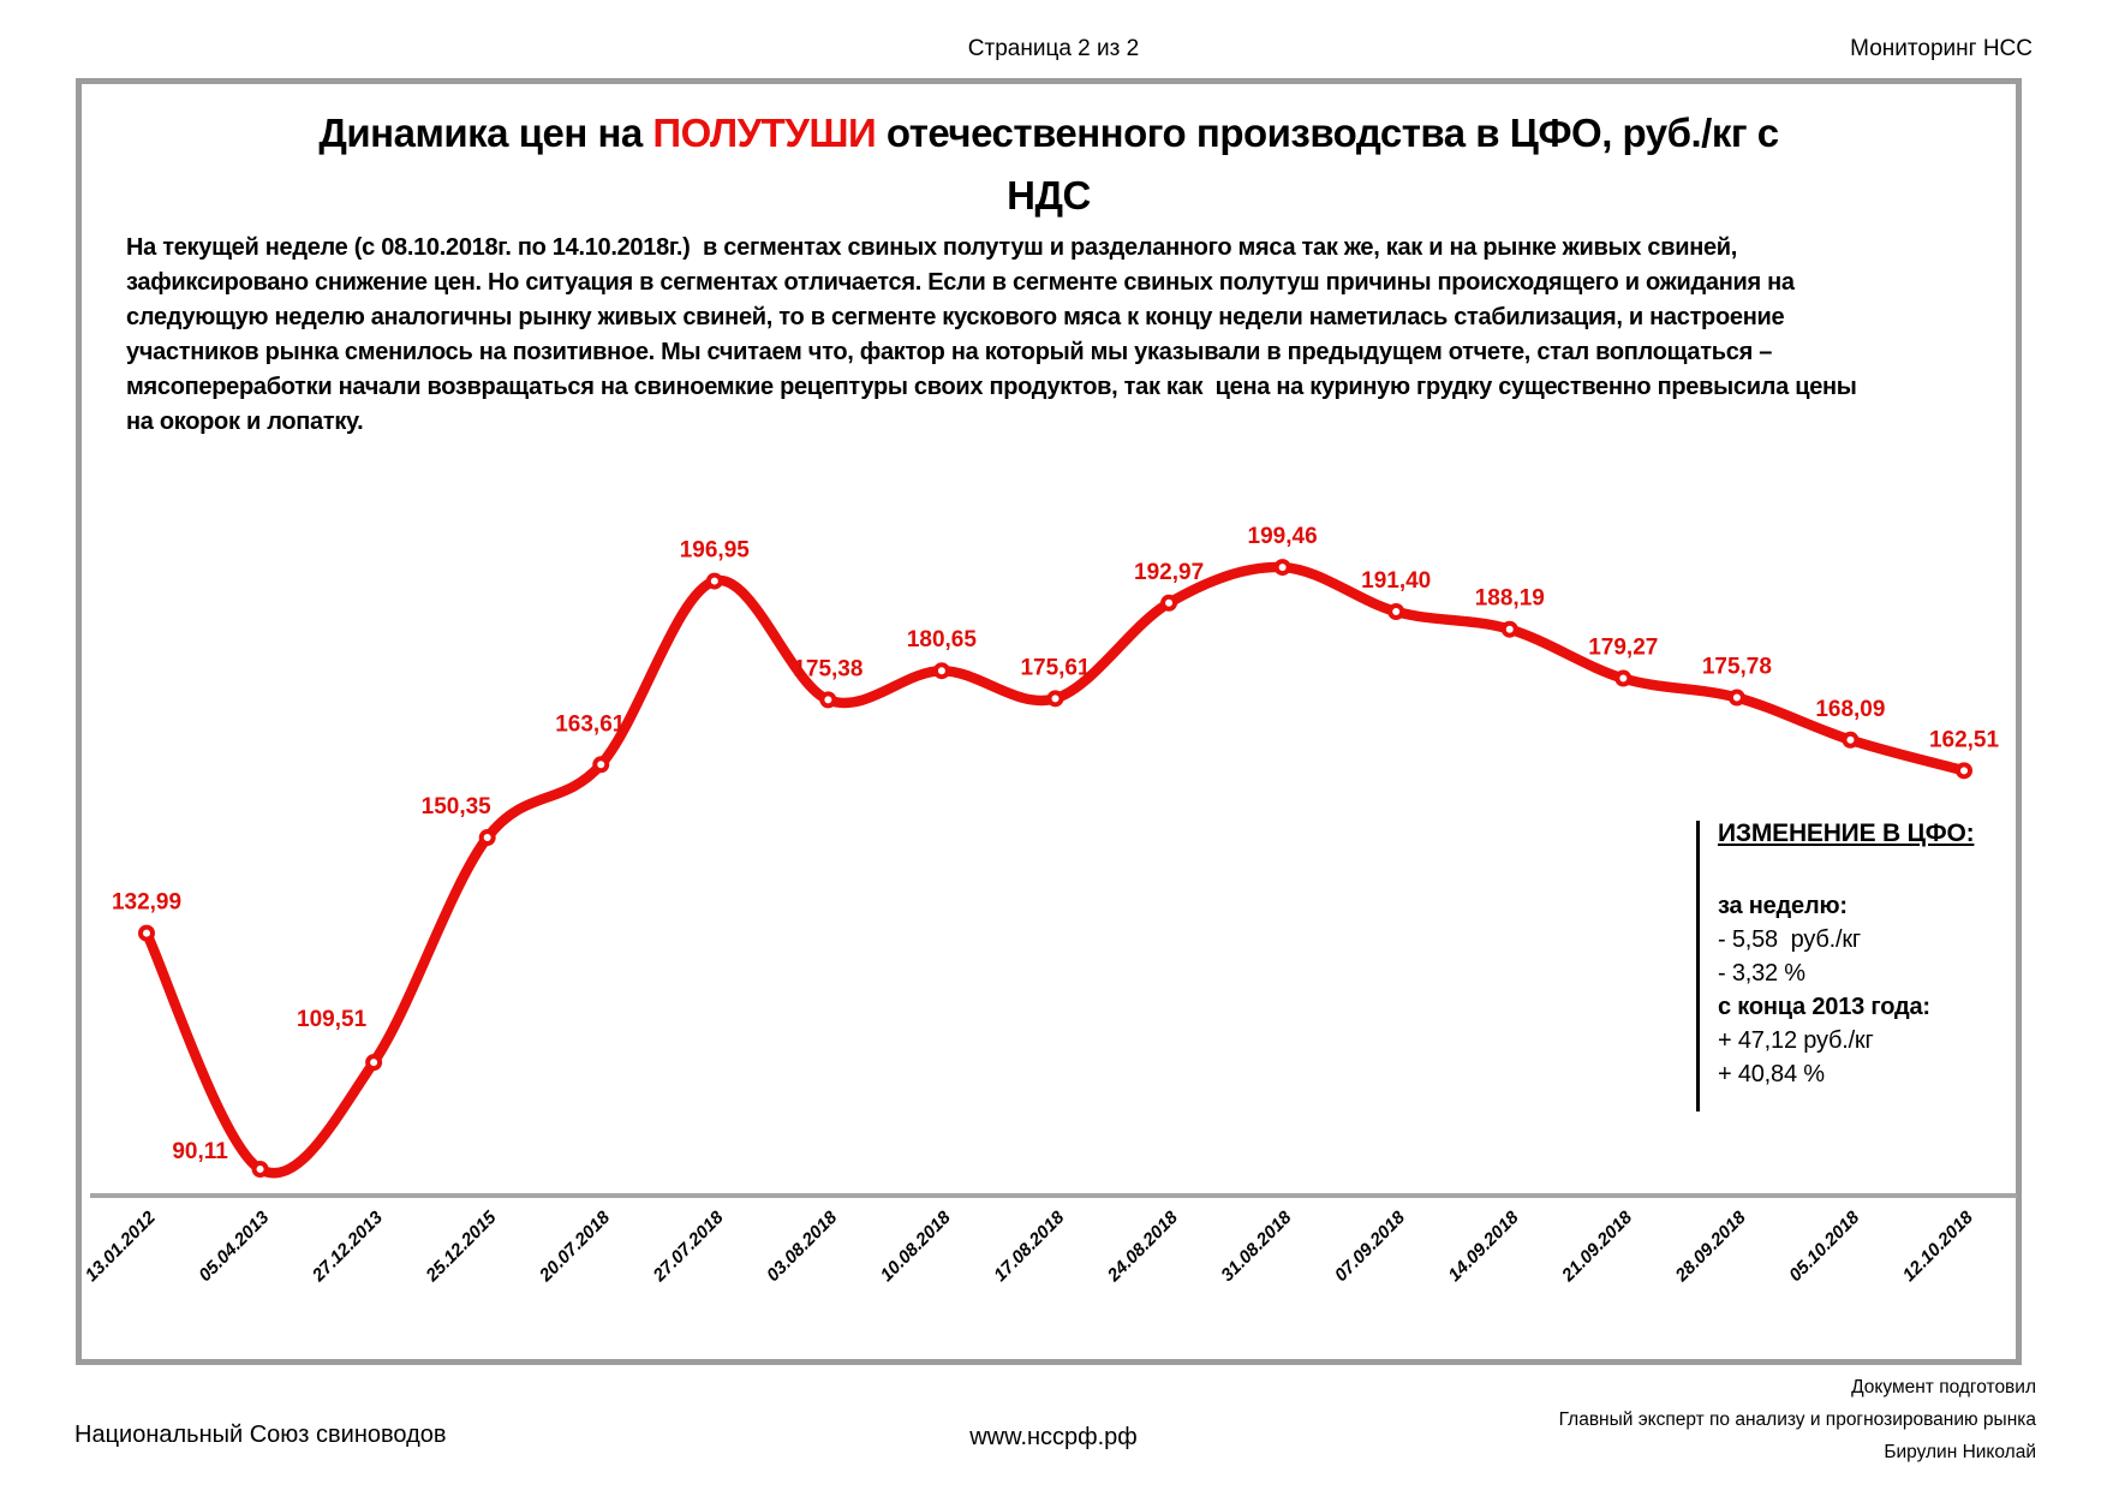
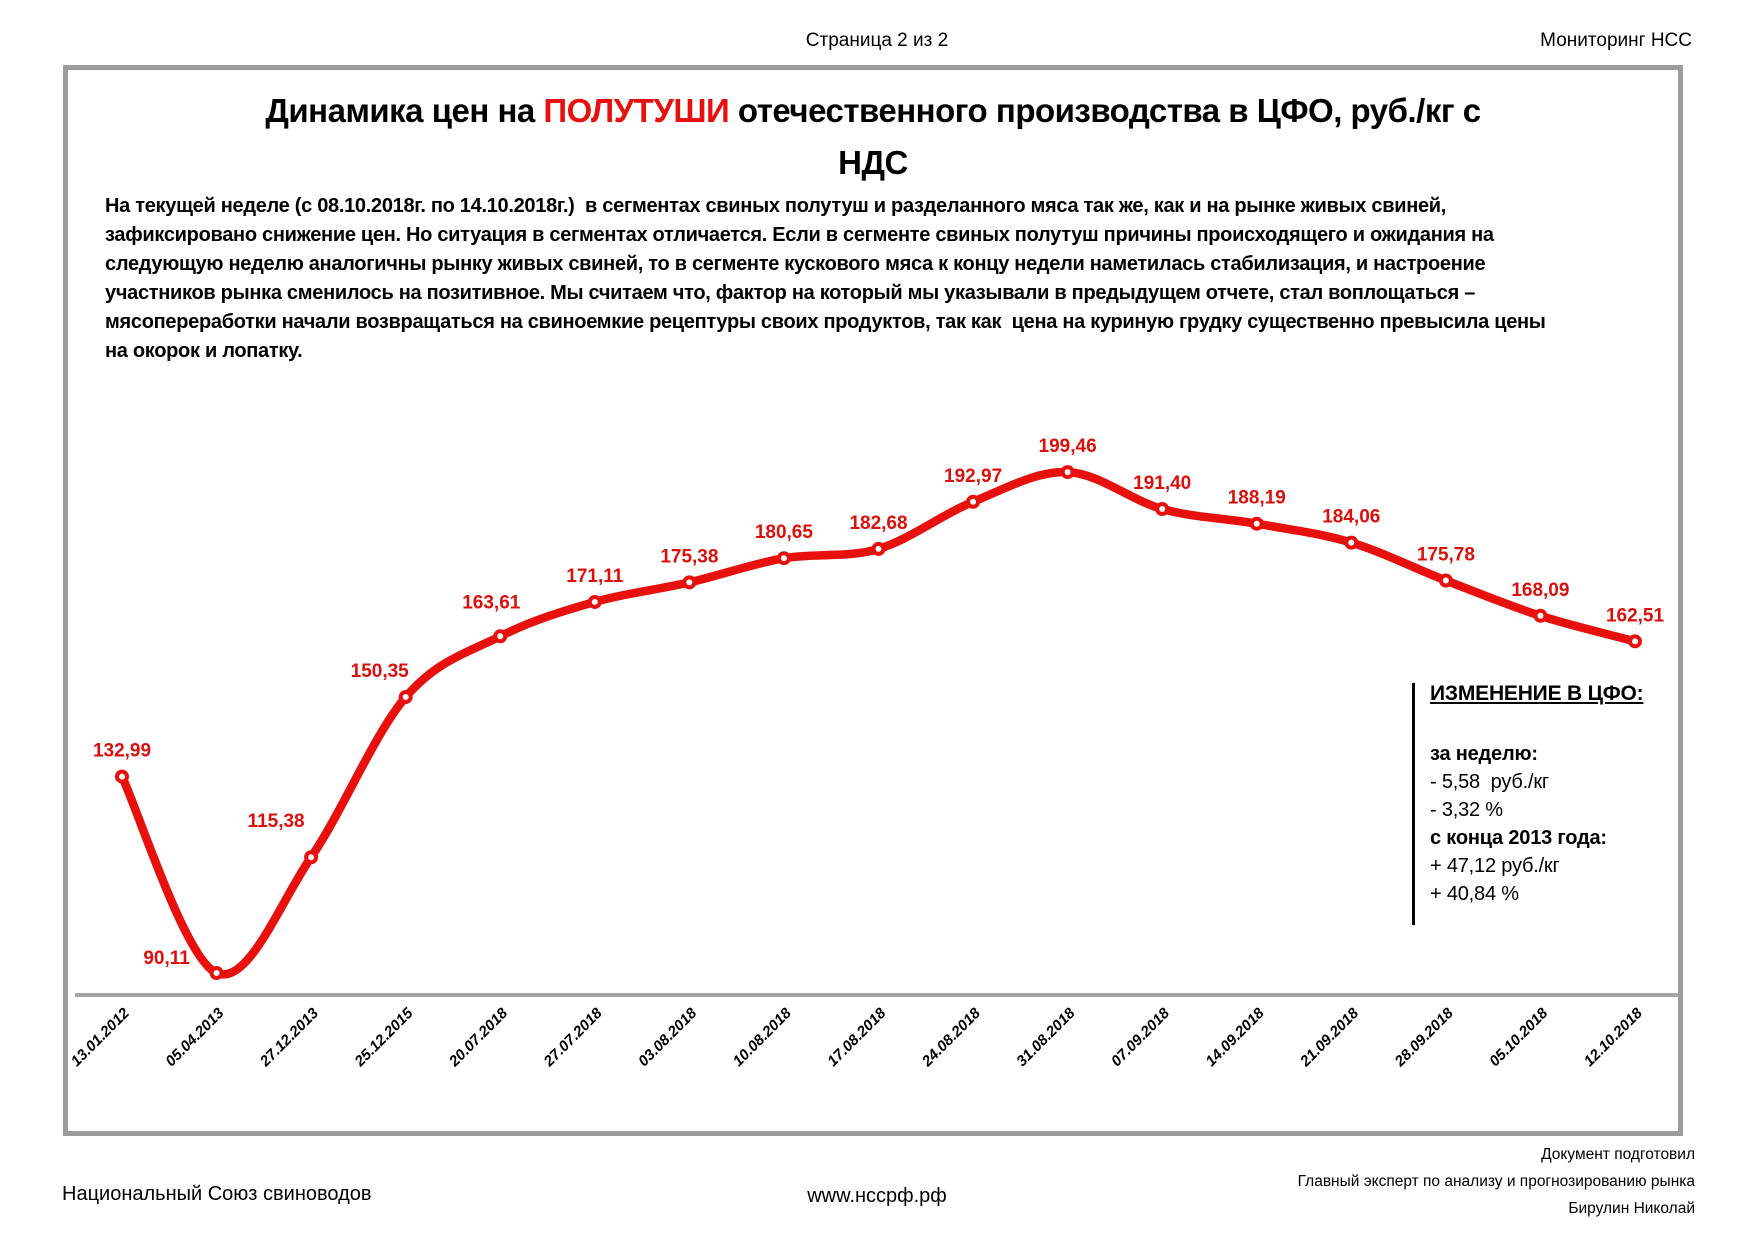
27.12.2013: 109,51 -> 115,38
27.07.2018: 196,95 -> 171,11
17.08.2018: 175,61 -> 182,68
21.09.2018: 179,27 -> 184,06
